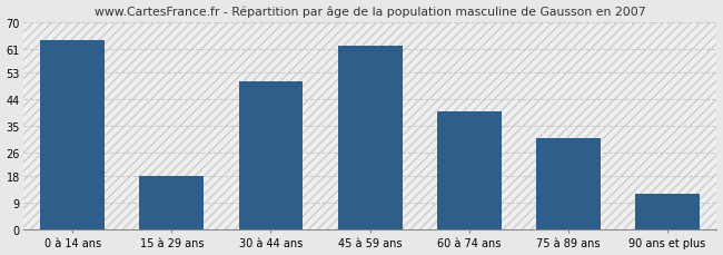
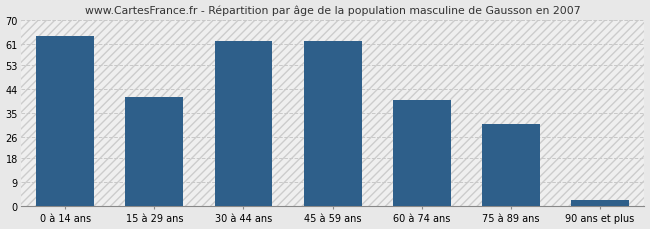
15 à 29 ans: 18 -> 41
30 à 44 ans: 50 -> 62
90 ans et plus: 12 -> 2
